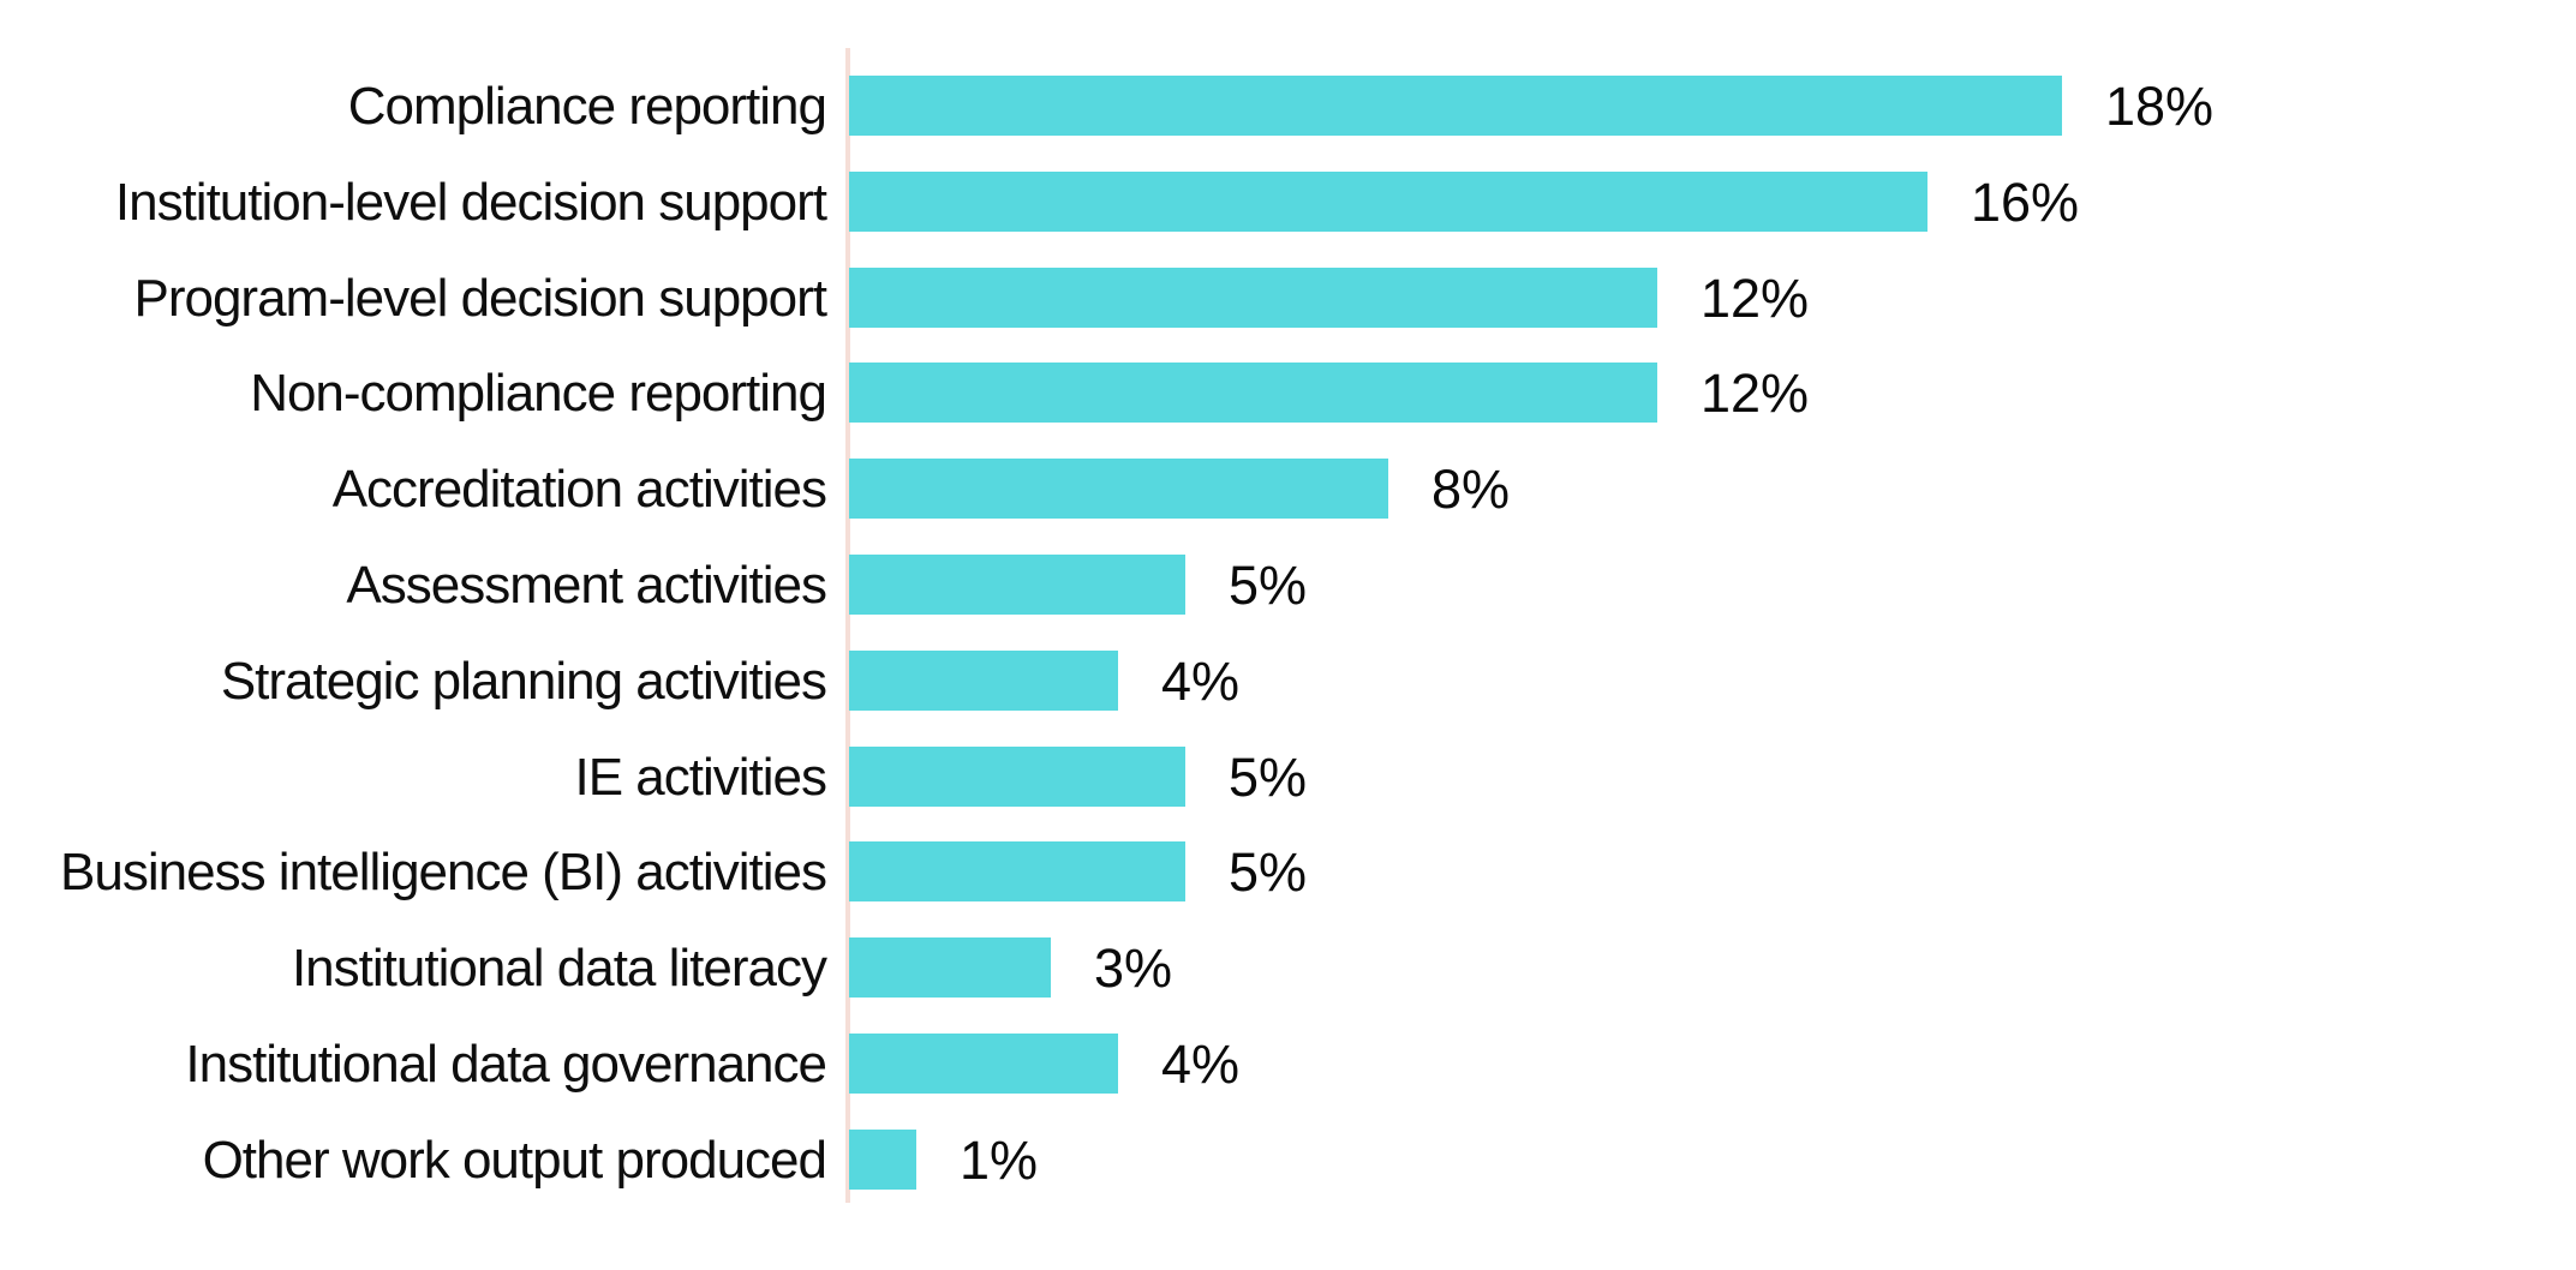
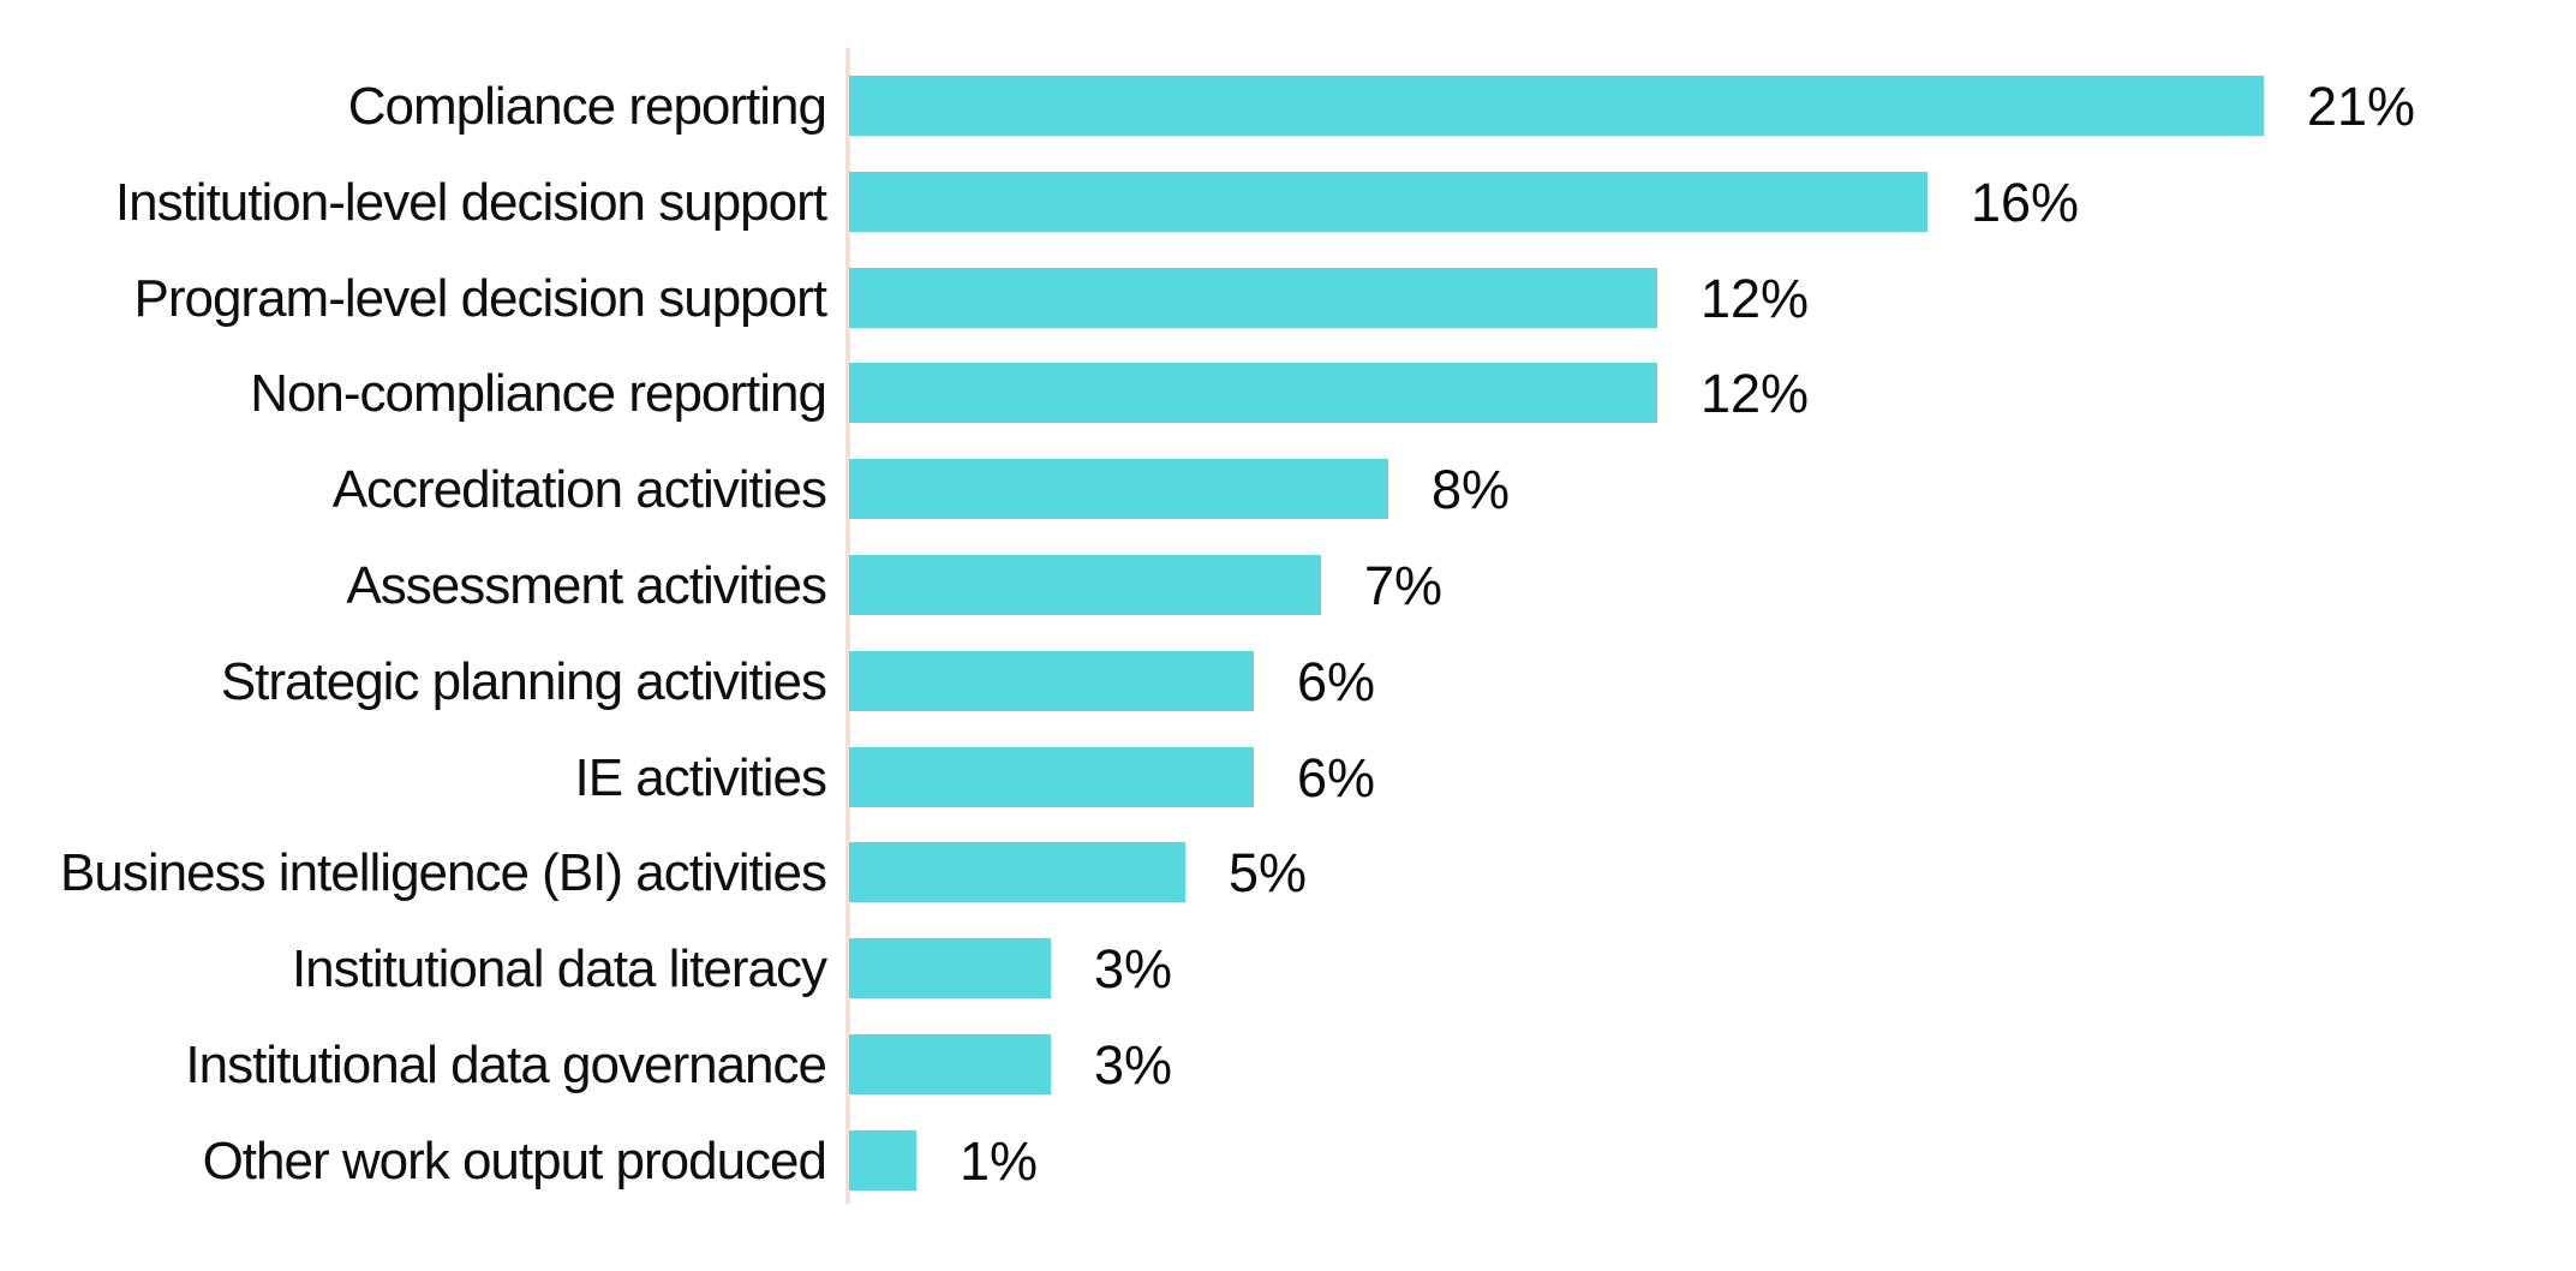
Compliance reporting: 18% -> 21%
Assessment activities: 5% -> 7%
Strategic planning activities: 4% -> 6%
IE activities: 5% -> 6%
Institutional data governance: 4% -> 3%
